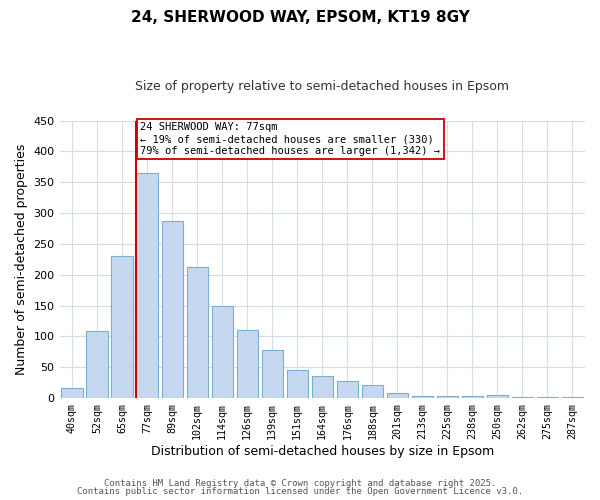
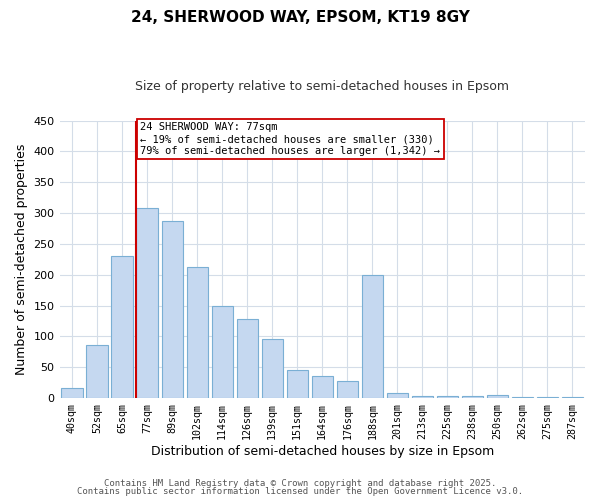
52sqm: 108 -> 86
77sqm: 365 -> 308
126sqm: 111 -> 128
139sqm: 78 -> 96
188sqm: 22 -> 200
